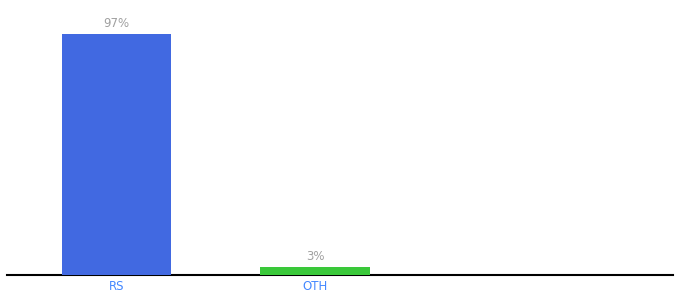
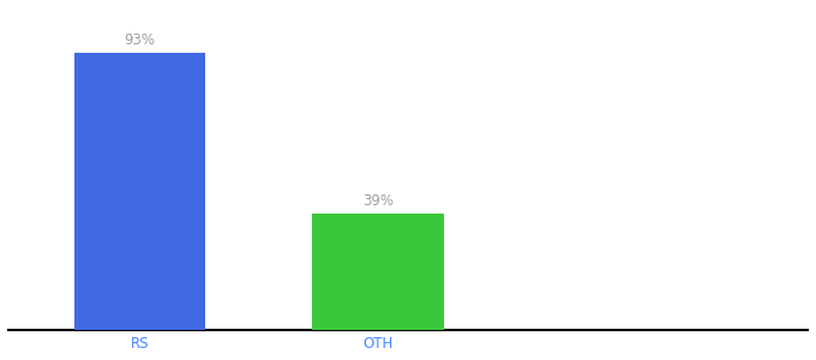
RS: 97% -> 93%
OTH: 3% -> 39%
